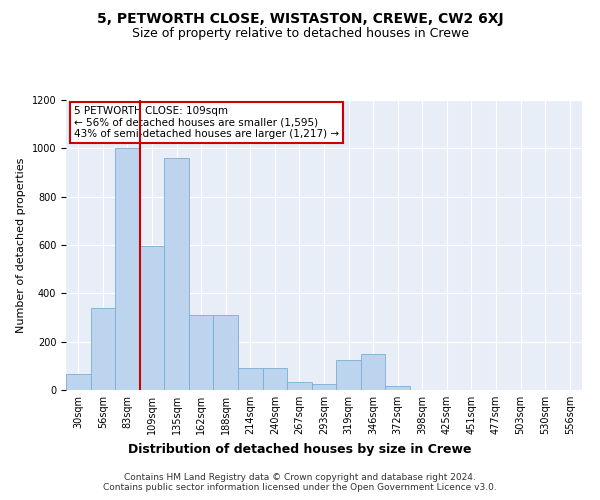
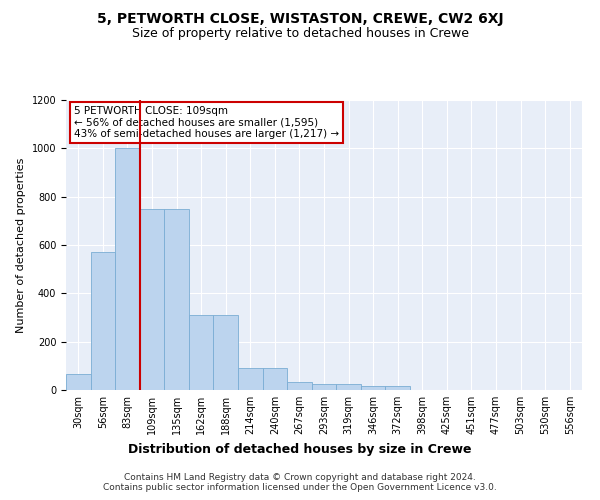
56sqm: 340 -> 570
109sqm: 595 -> 750
135sqm: 960 -> 750
319sqm: 125 -> 25
346sqm: 150 -> 15
